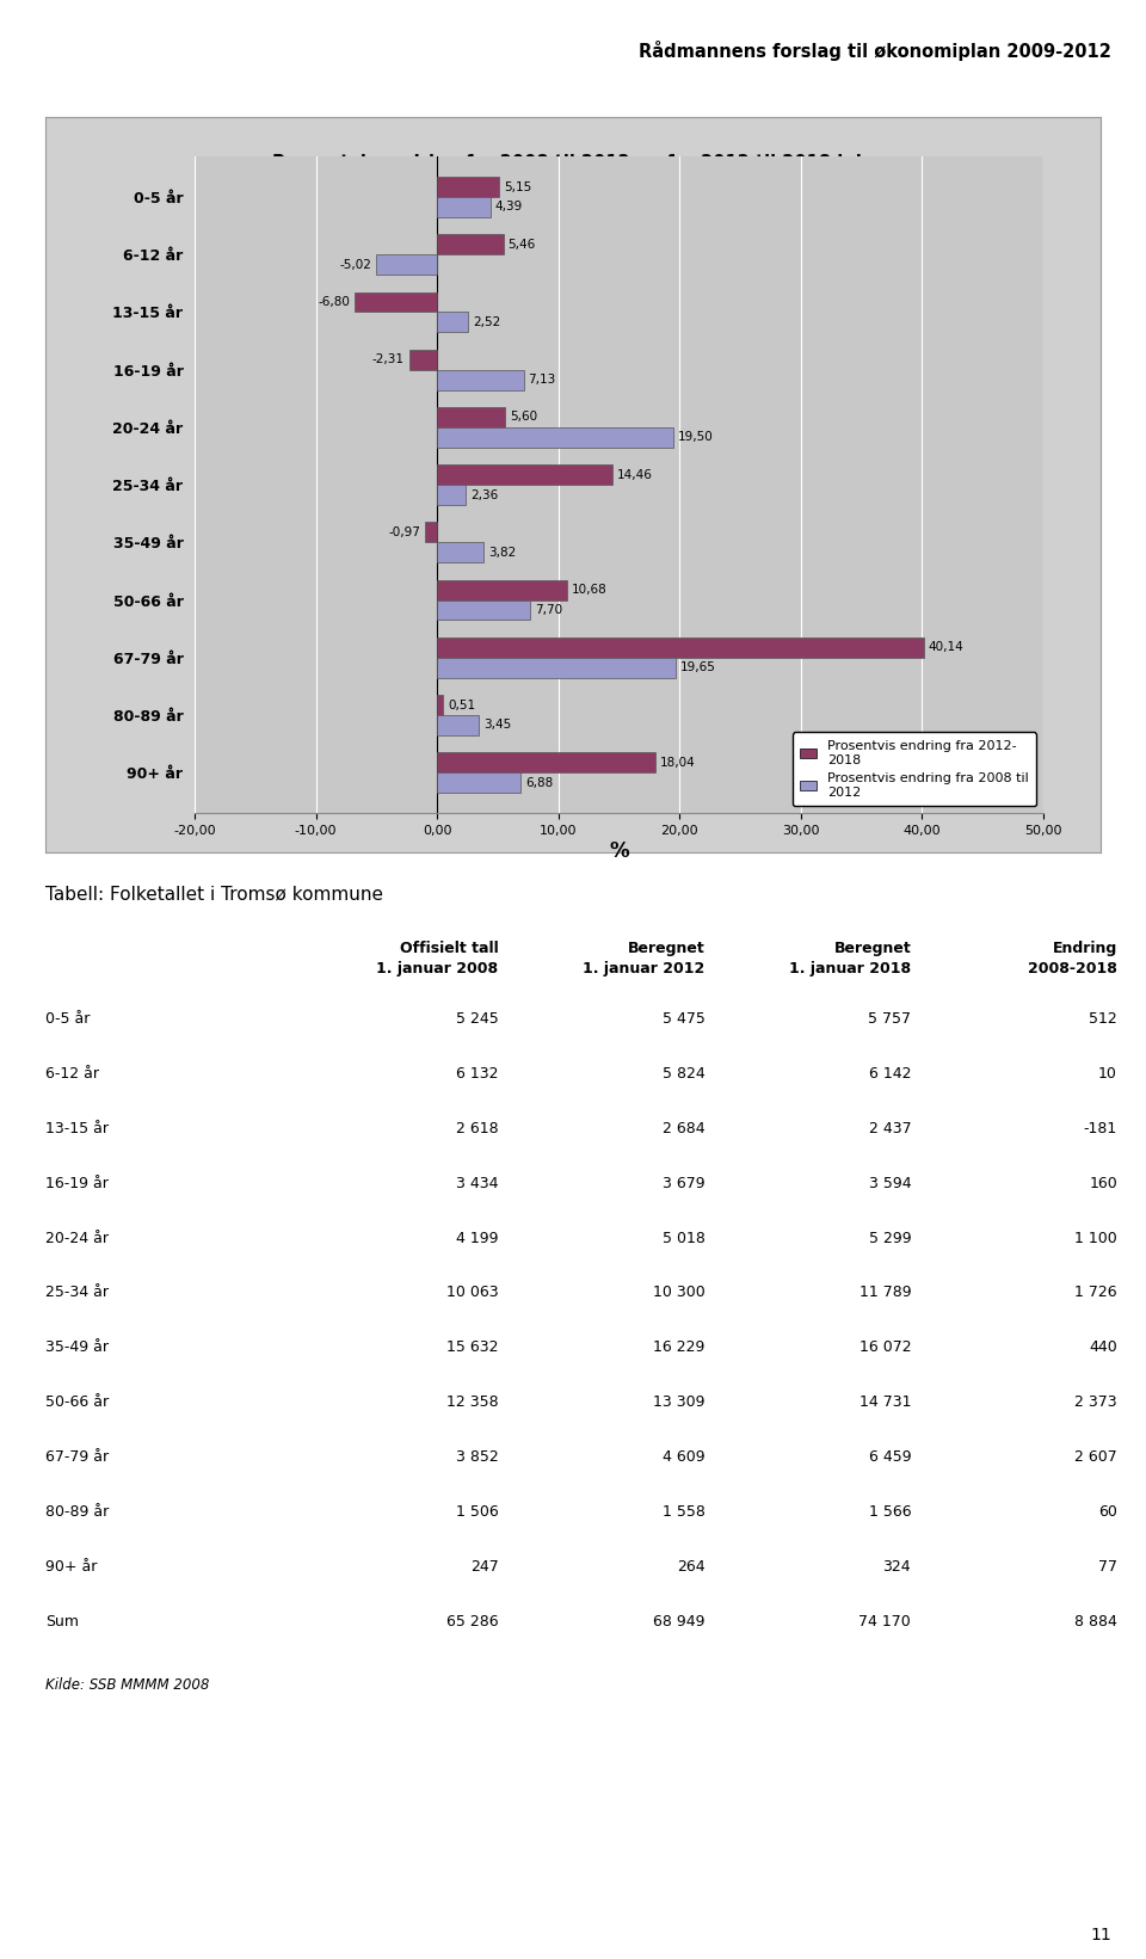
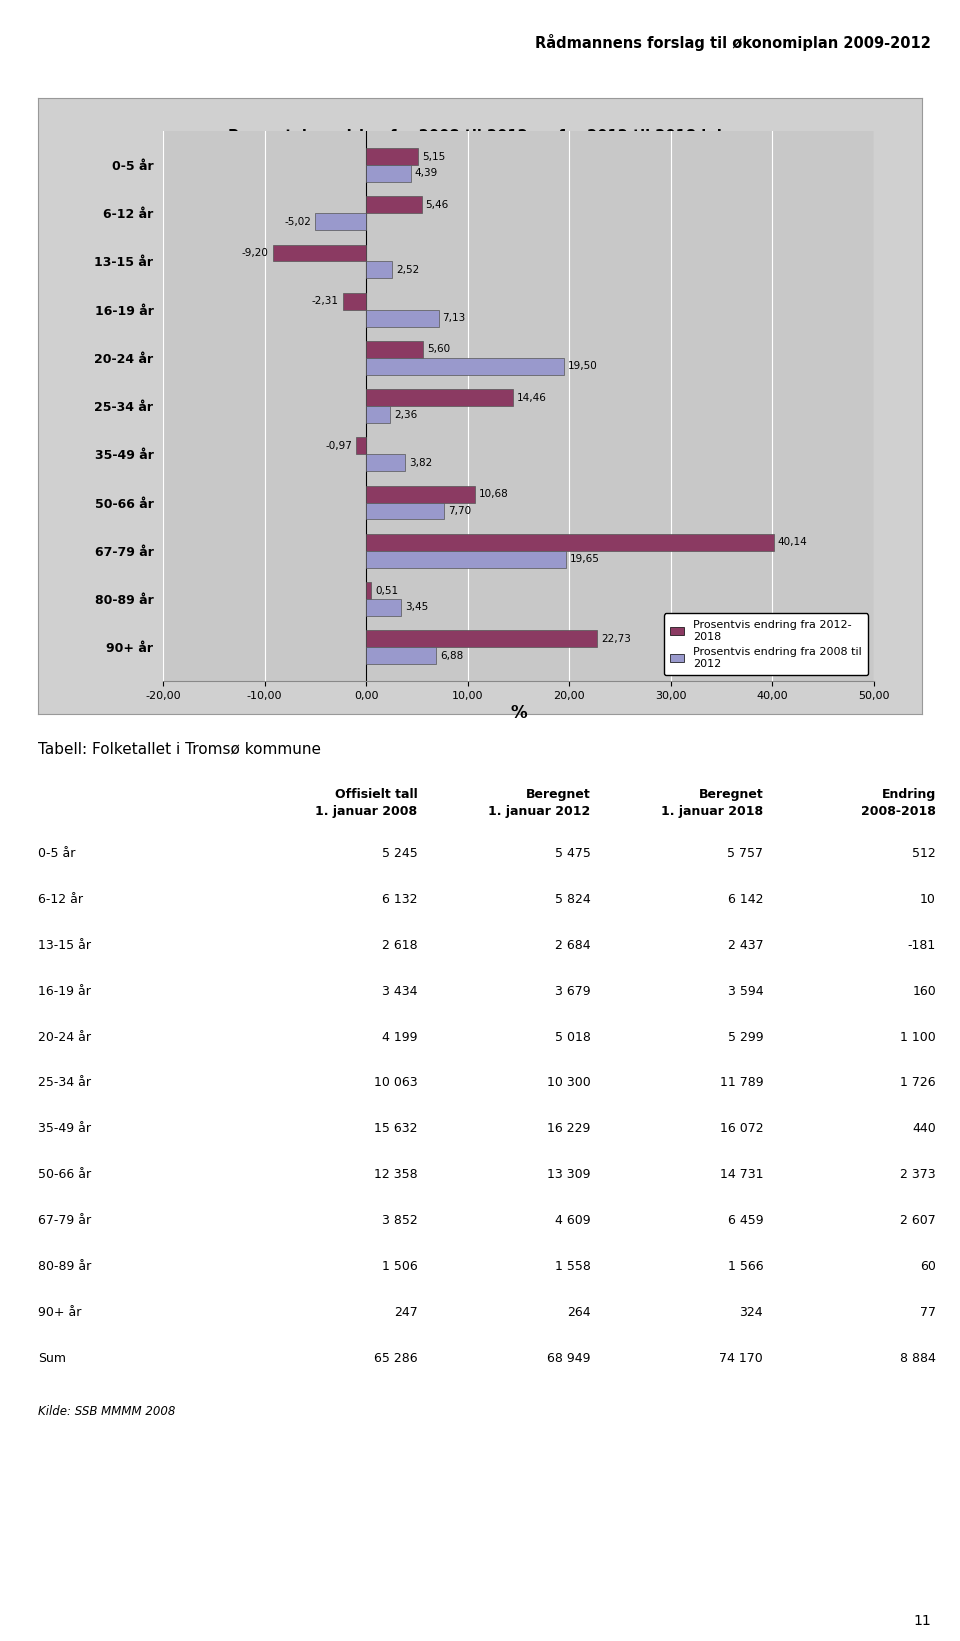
Prosentvis endring fra 2012- 2018/13-15 år: -6,80 -> -9,20
Prosentvis endring fra 2012- 2018/90+ år: 18,04 -> 22,73
